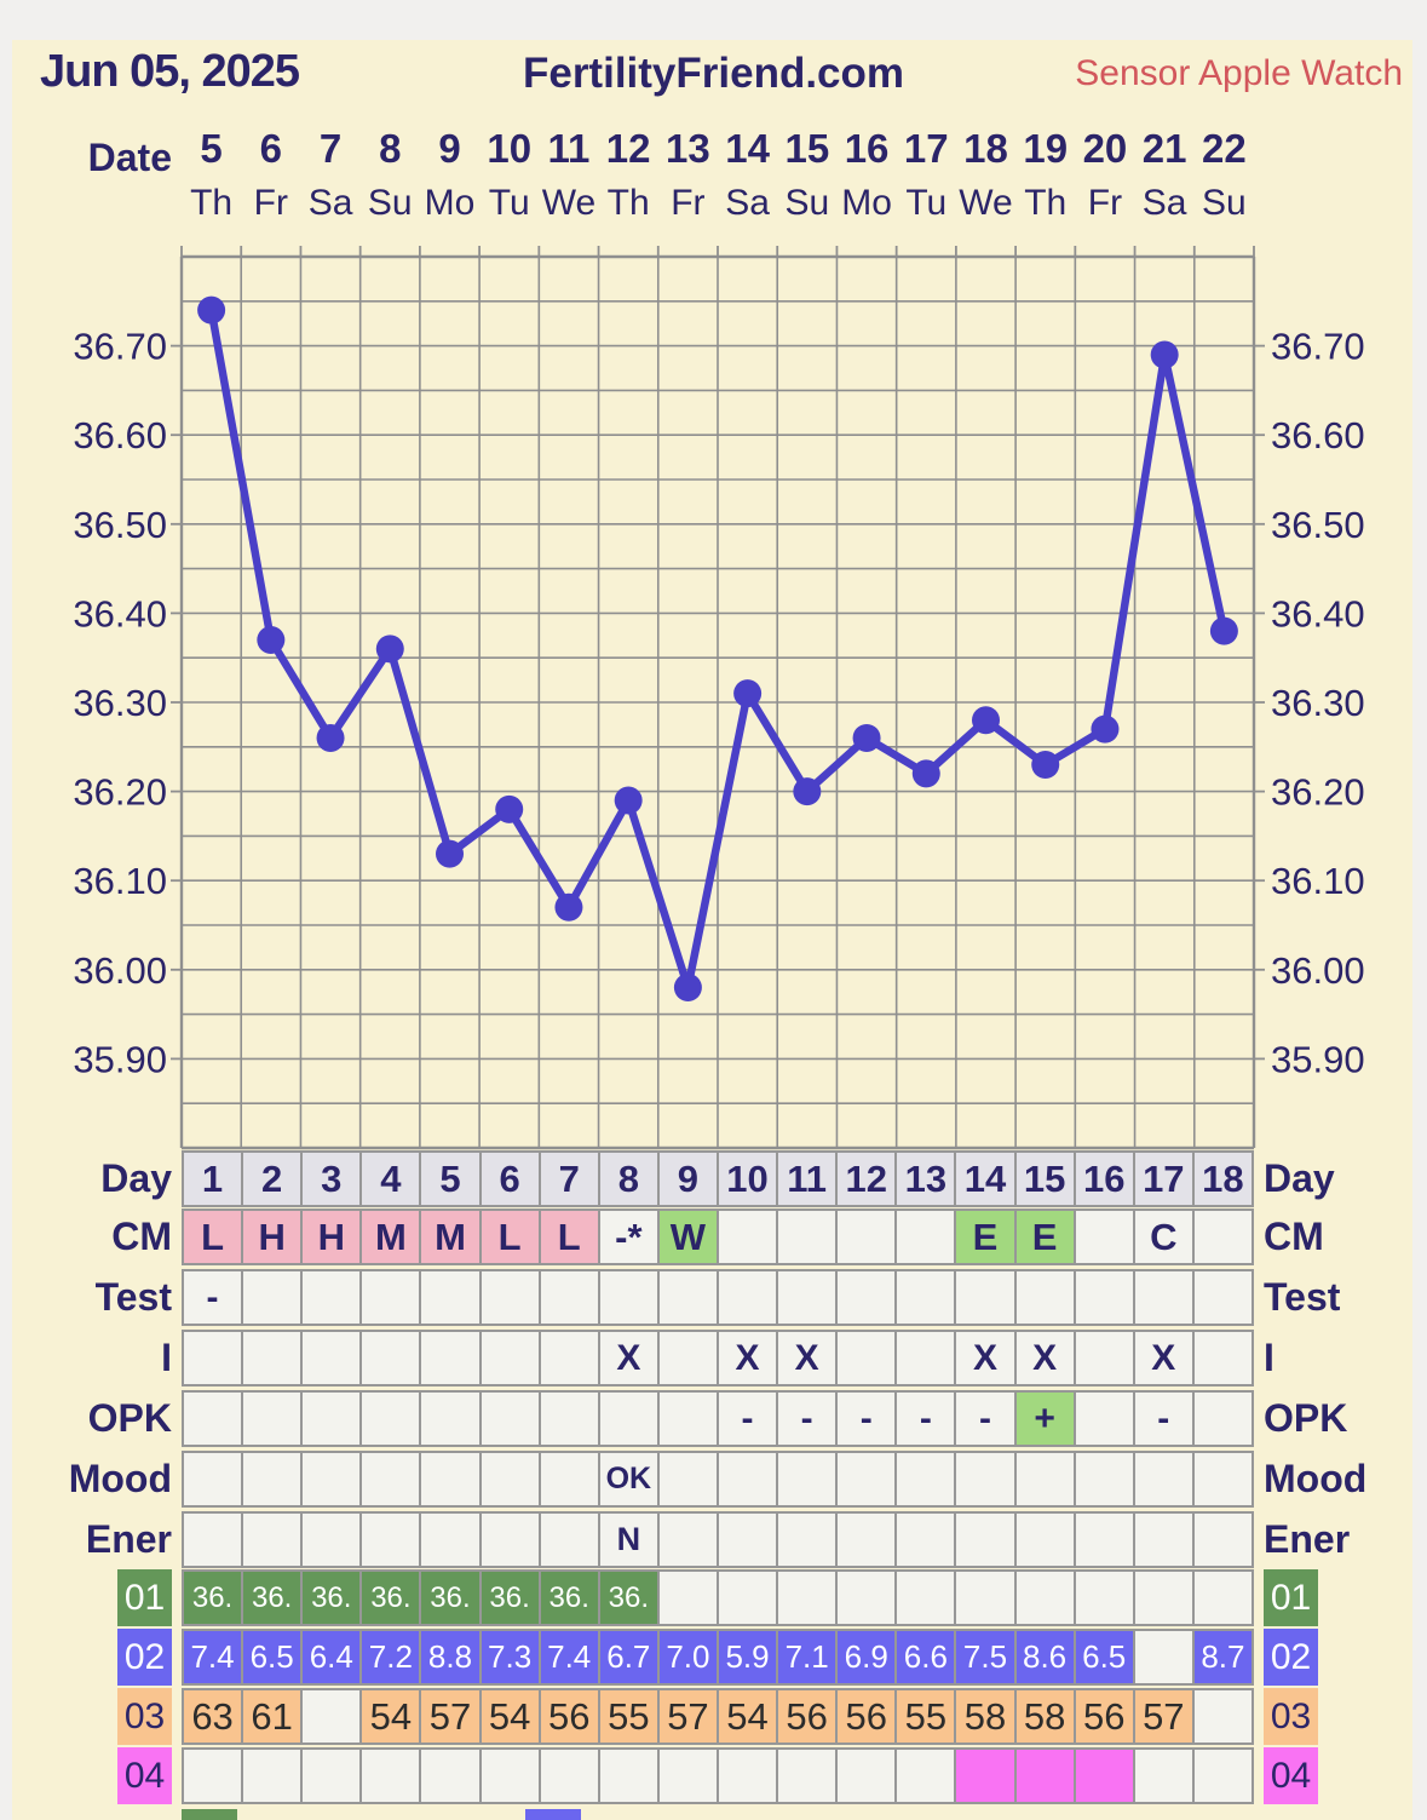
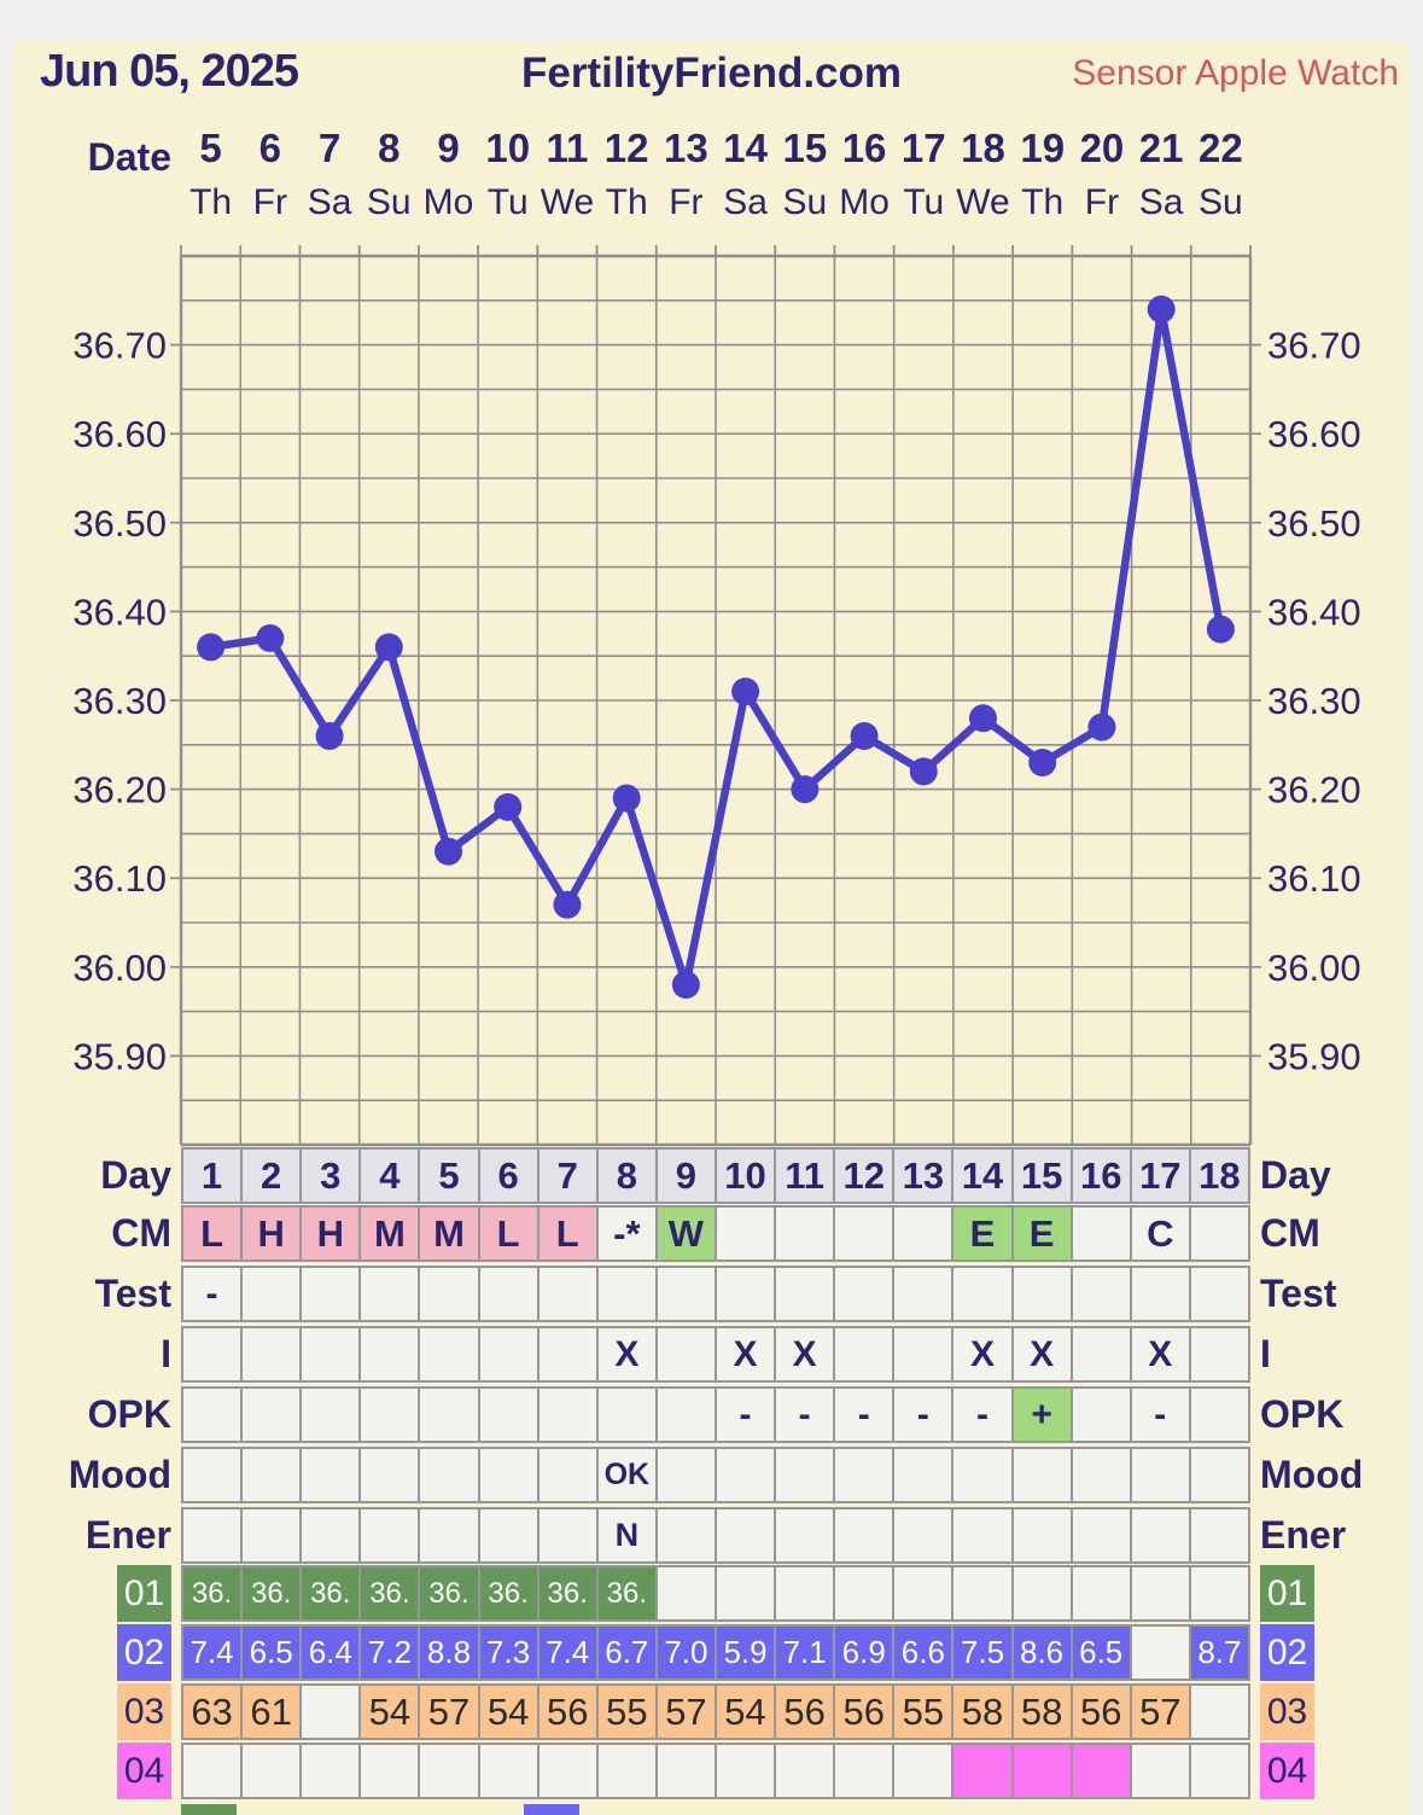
1: 36.74 -> 36.36
17: 36.69 -> 36.74
